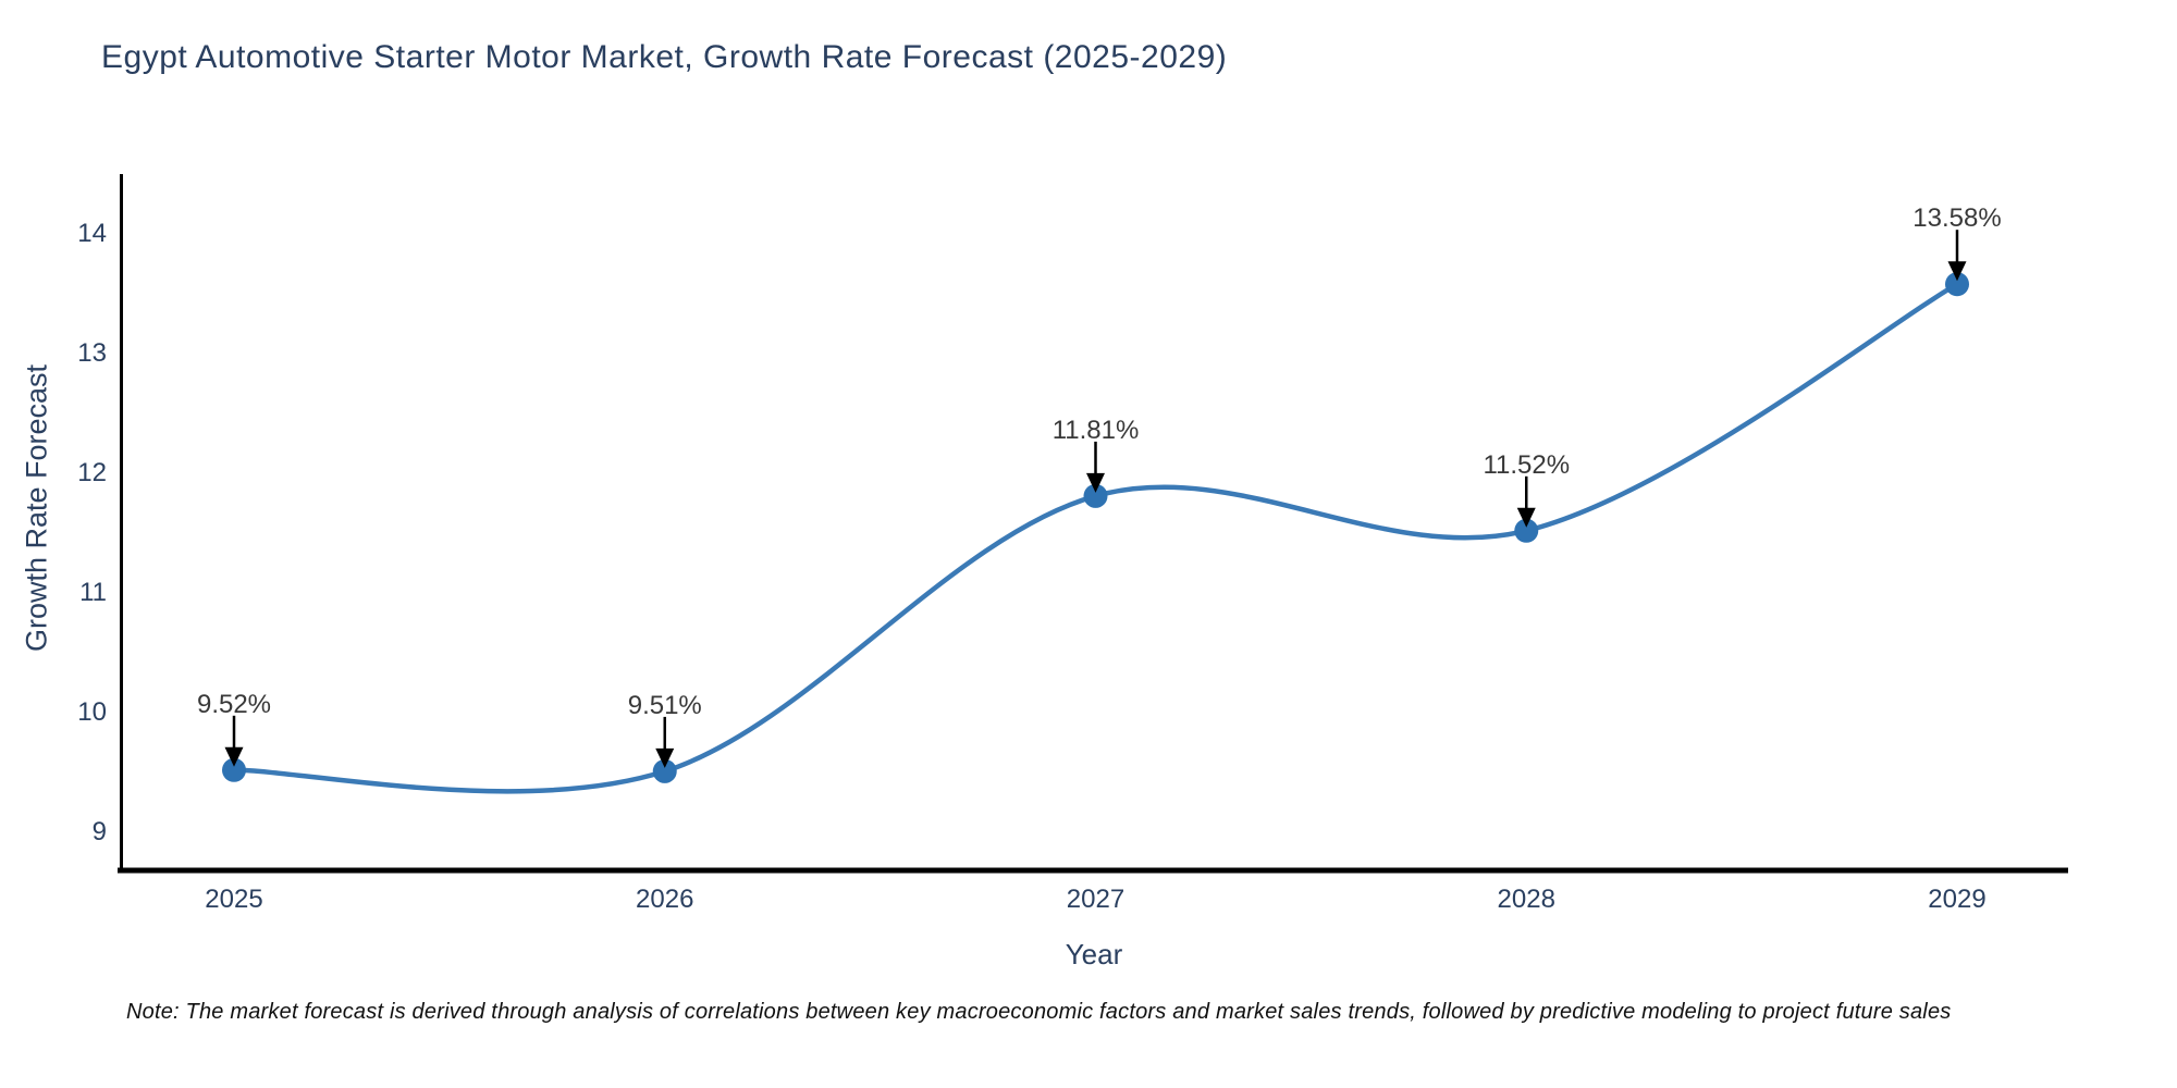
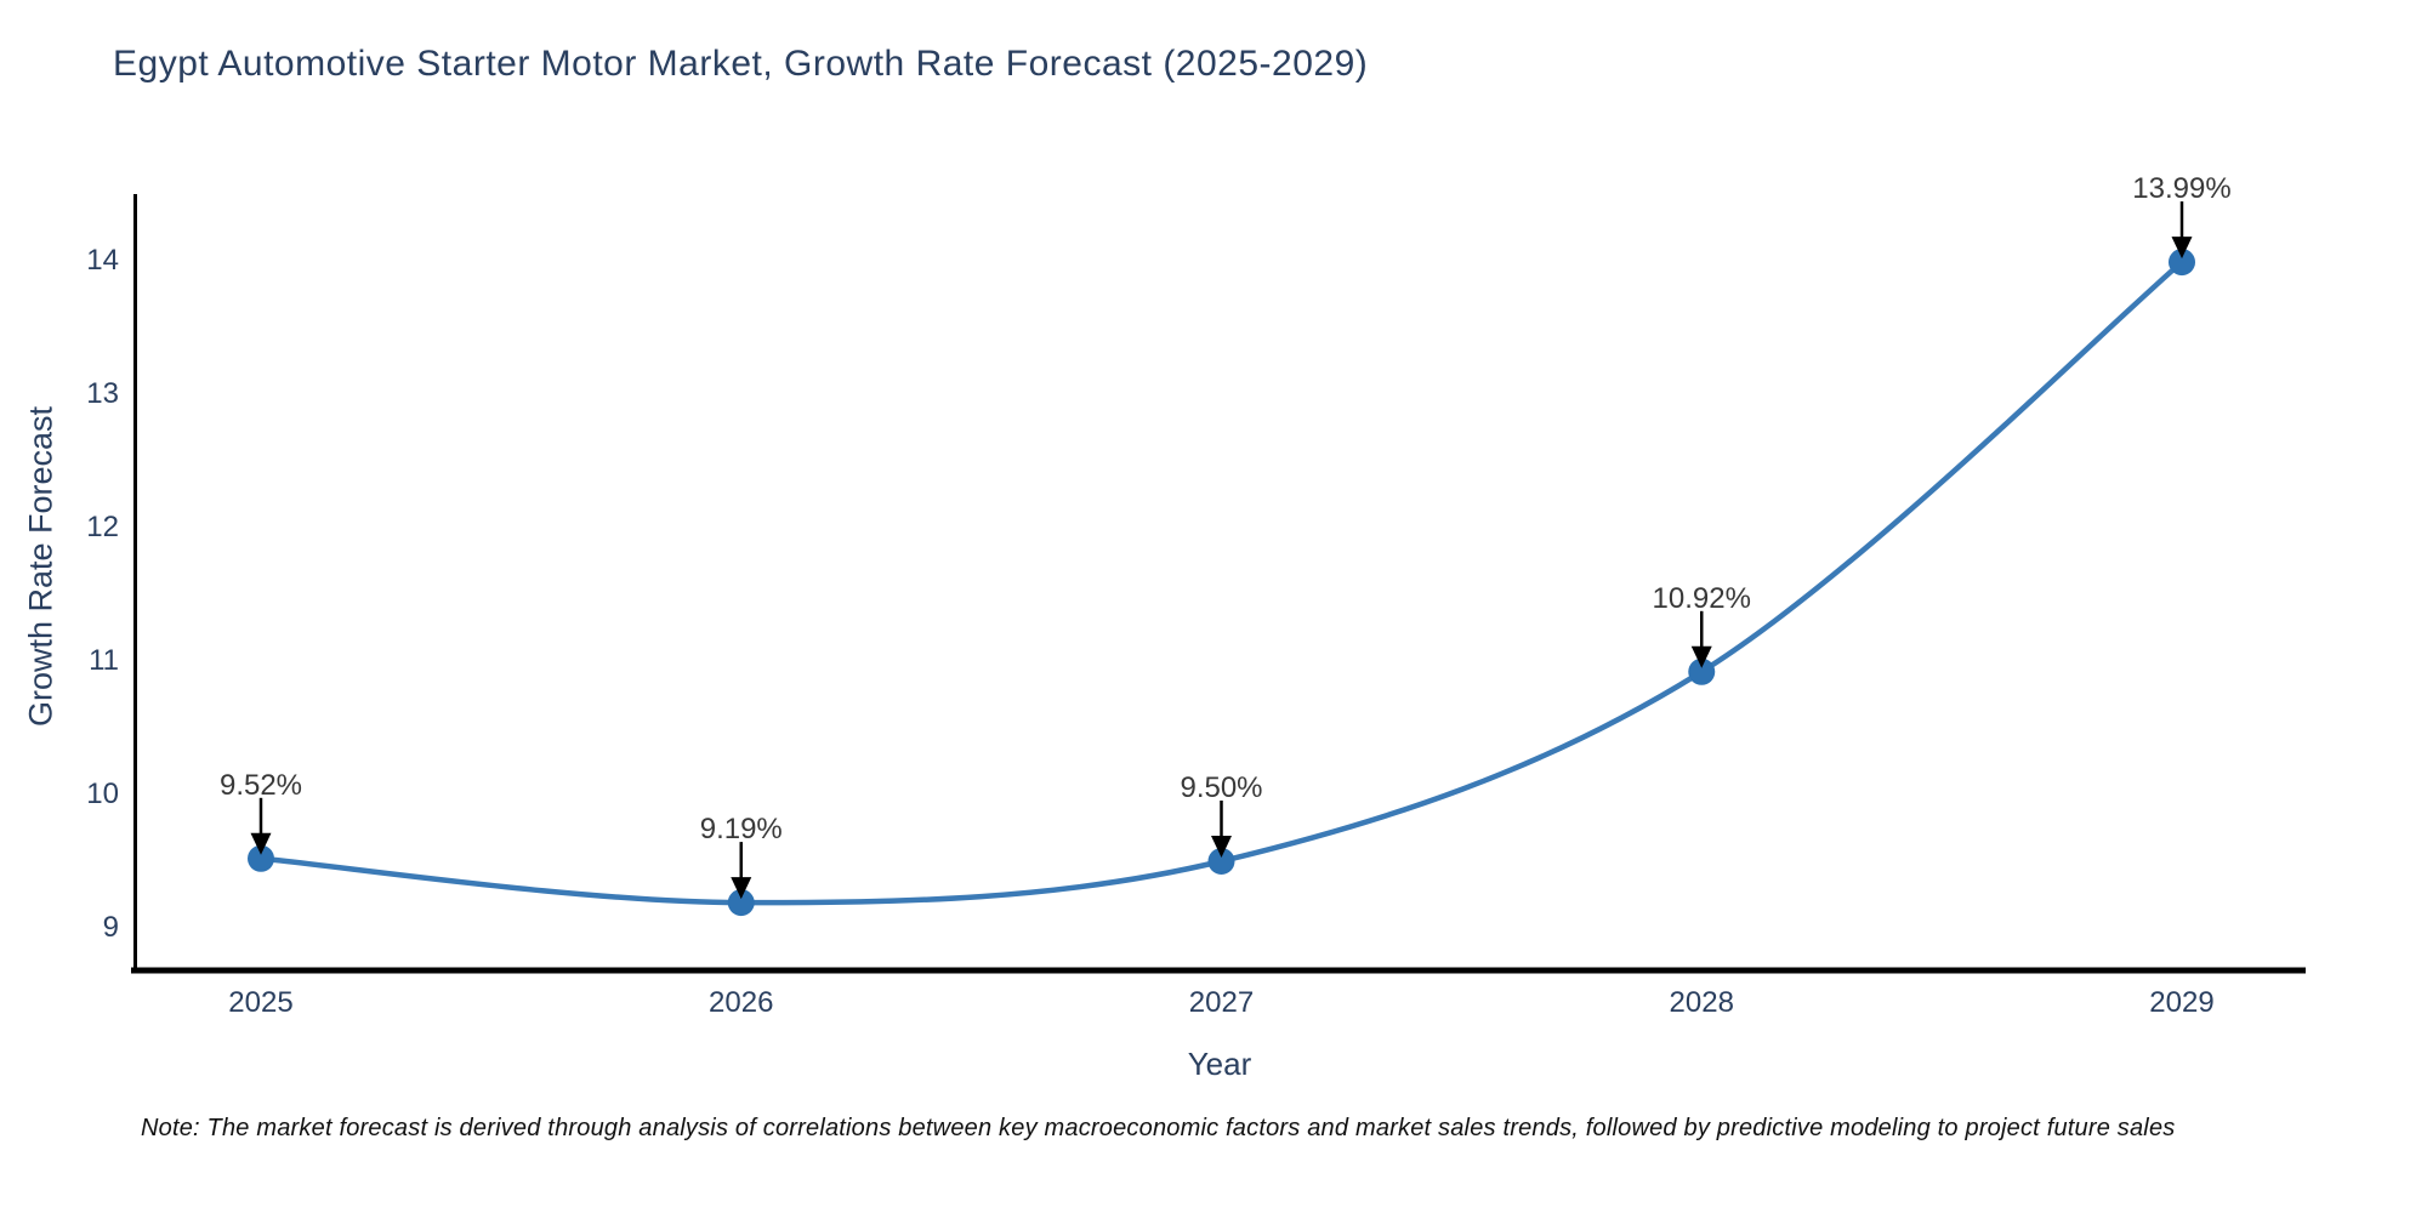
2026: 9.51% -> 9.19%
2027: 11.81% -> 9.50%
2028: 11.52% -> 10.92%
2029: 13.58% -> 13.99%
